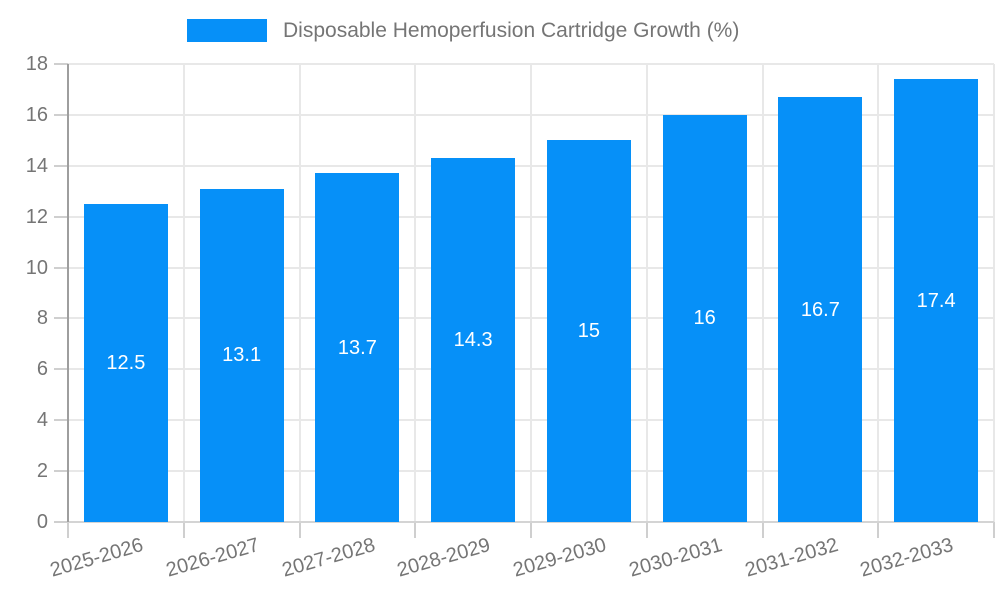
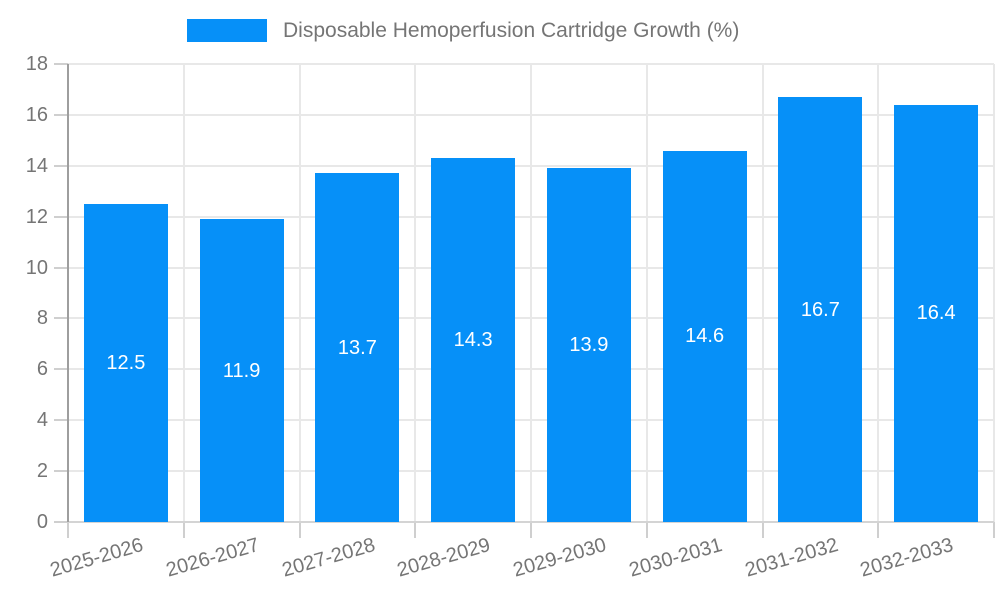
2026-2027: 13.1 -> 11.9
2029-2030: 15 -> 13.9
2030-2031: 16 -> 14.6
2032-2033: 17.4 -> 16.4
